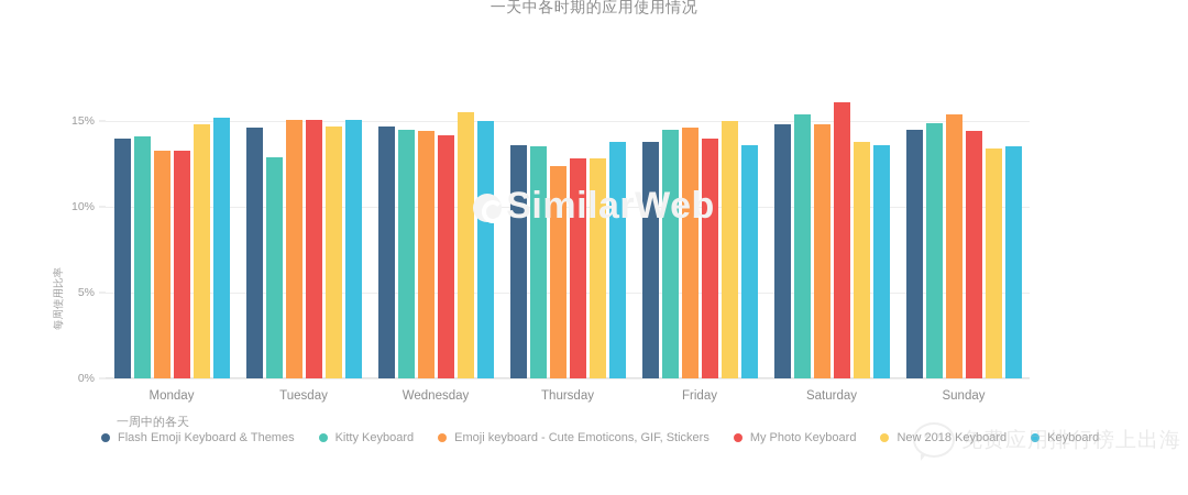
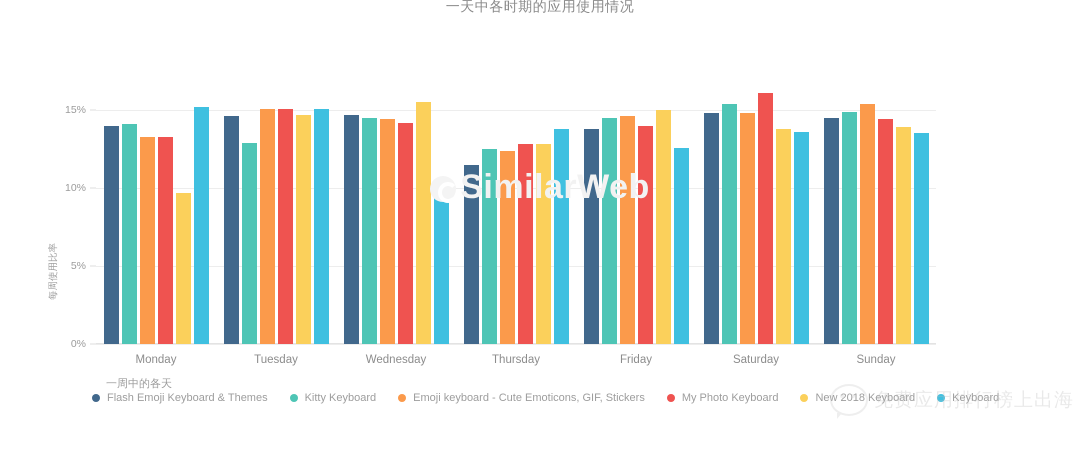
New 2018 Keyboard/Monday: 14.8% -> 9.7%
Keyboard/Wednesday: 15.0% -> 9.6%
Flash Emoji Keyboard & Themes/Thursday: 13.6% -> 11.5%
Kitty Keyboard/Thursday: 13.5% -> 12.5%
Keyboard/Friday: 13.6% -> 12.6%
New 2018 Keyboard/Sunday: 13.4% -> 13.9%
